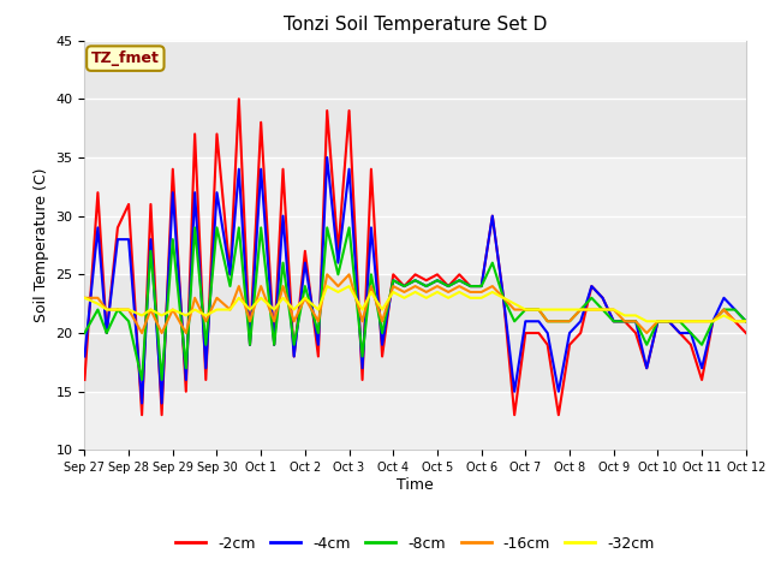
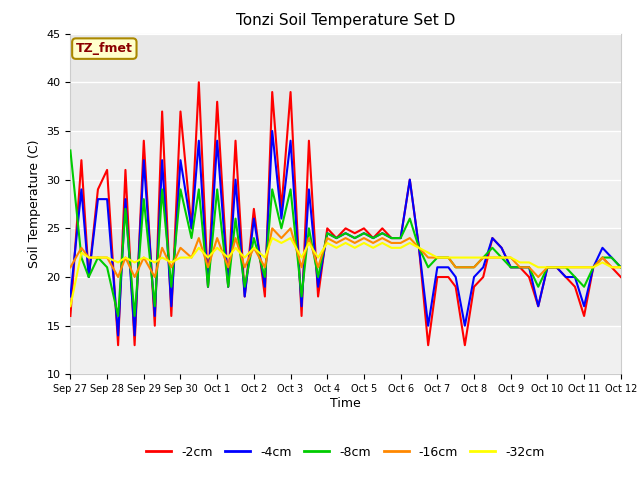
-8cm/Sep 27: 20.0 -> 33.0
-16cm/Sep 27: 23.0 -> 21.0
-32cm/Sep 27: 23.0 -> 17.0
